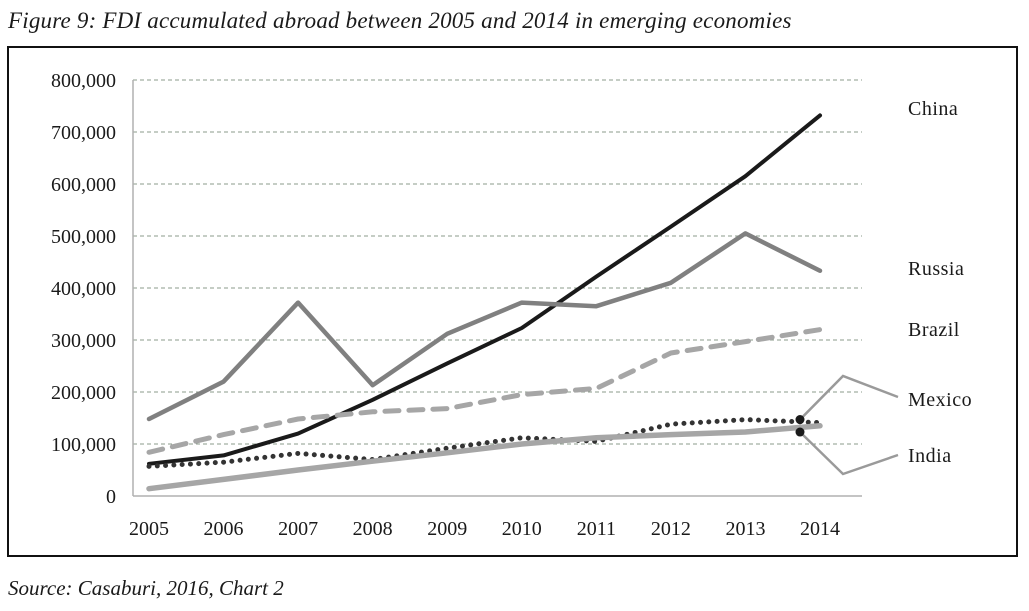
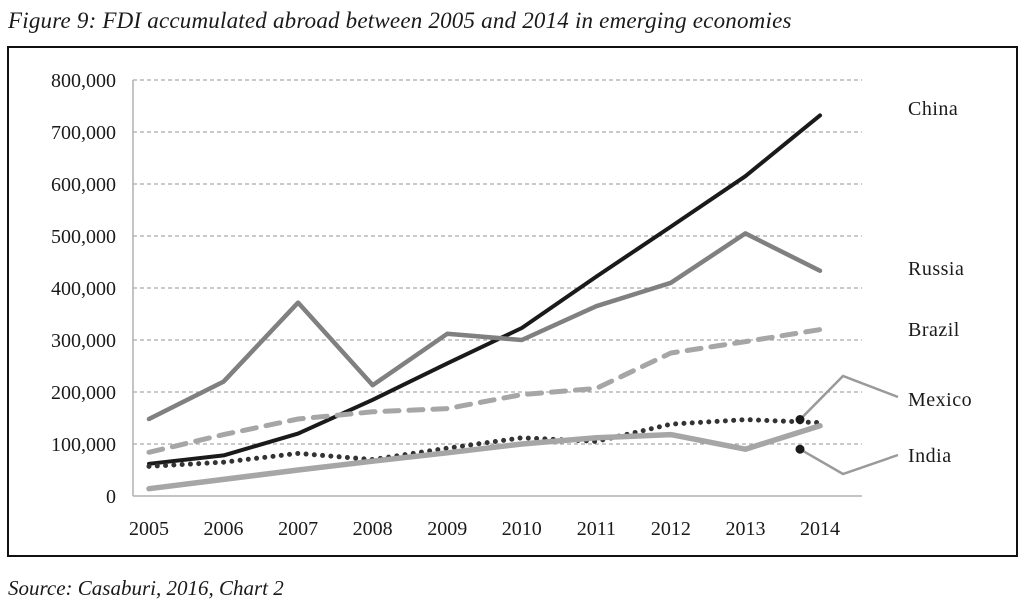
Russia/2010: 370000 -> 300000
India/2013: 120000 -> 90000
